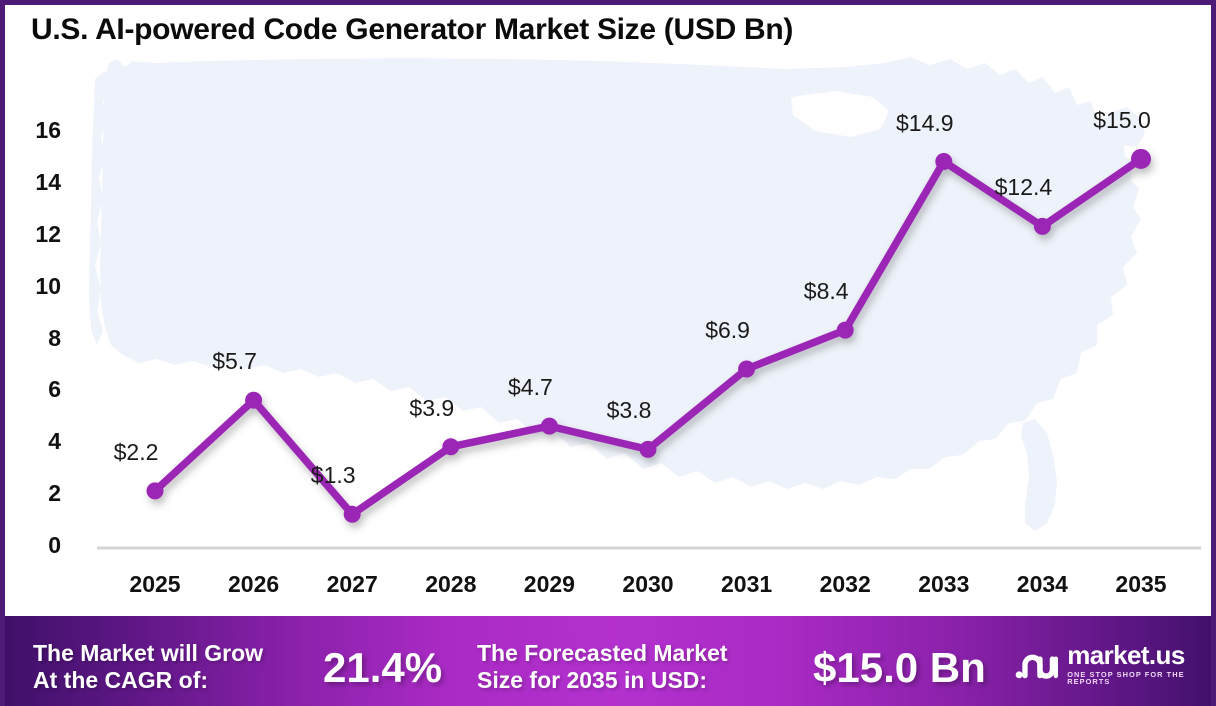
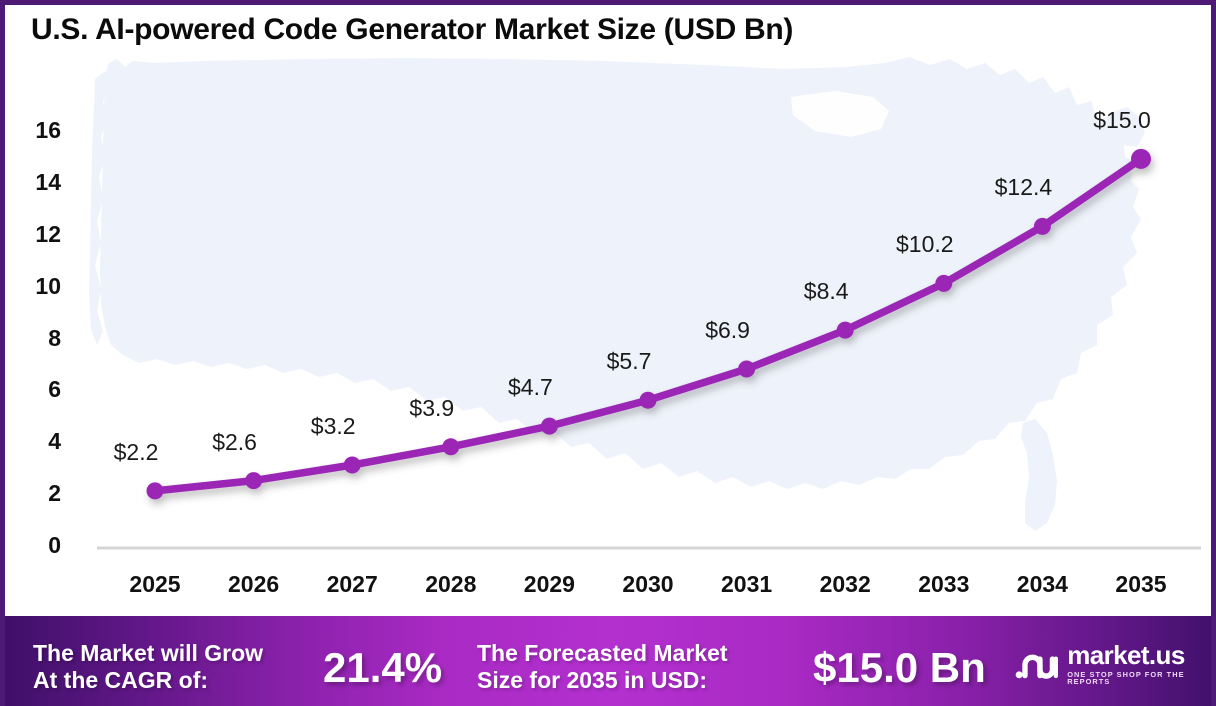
2026: $5.7 -> $2.6
2027: $1.3 -> $3.2
2030: $3.8 -> $5.7
2033: $14.9 -> $10.2
